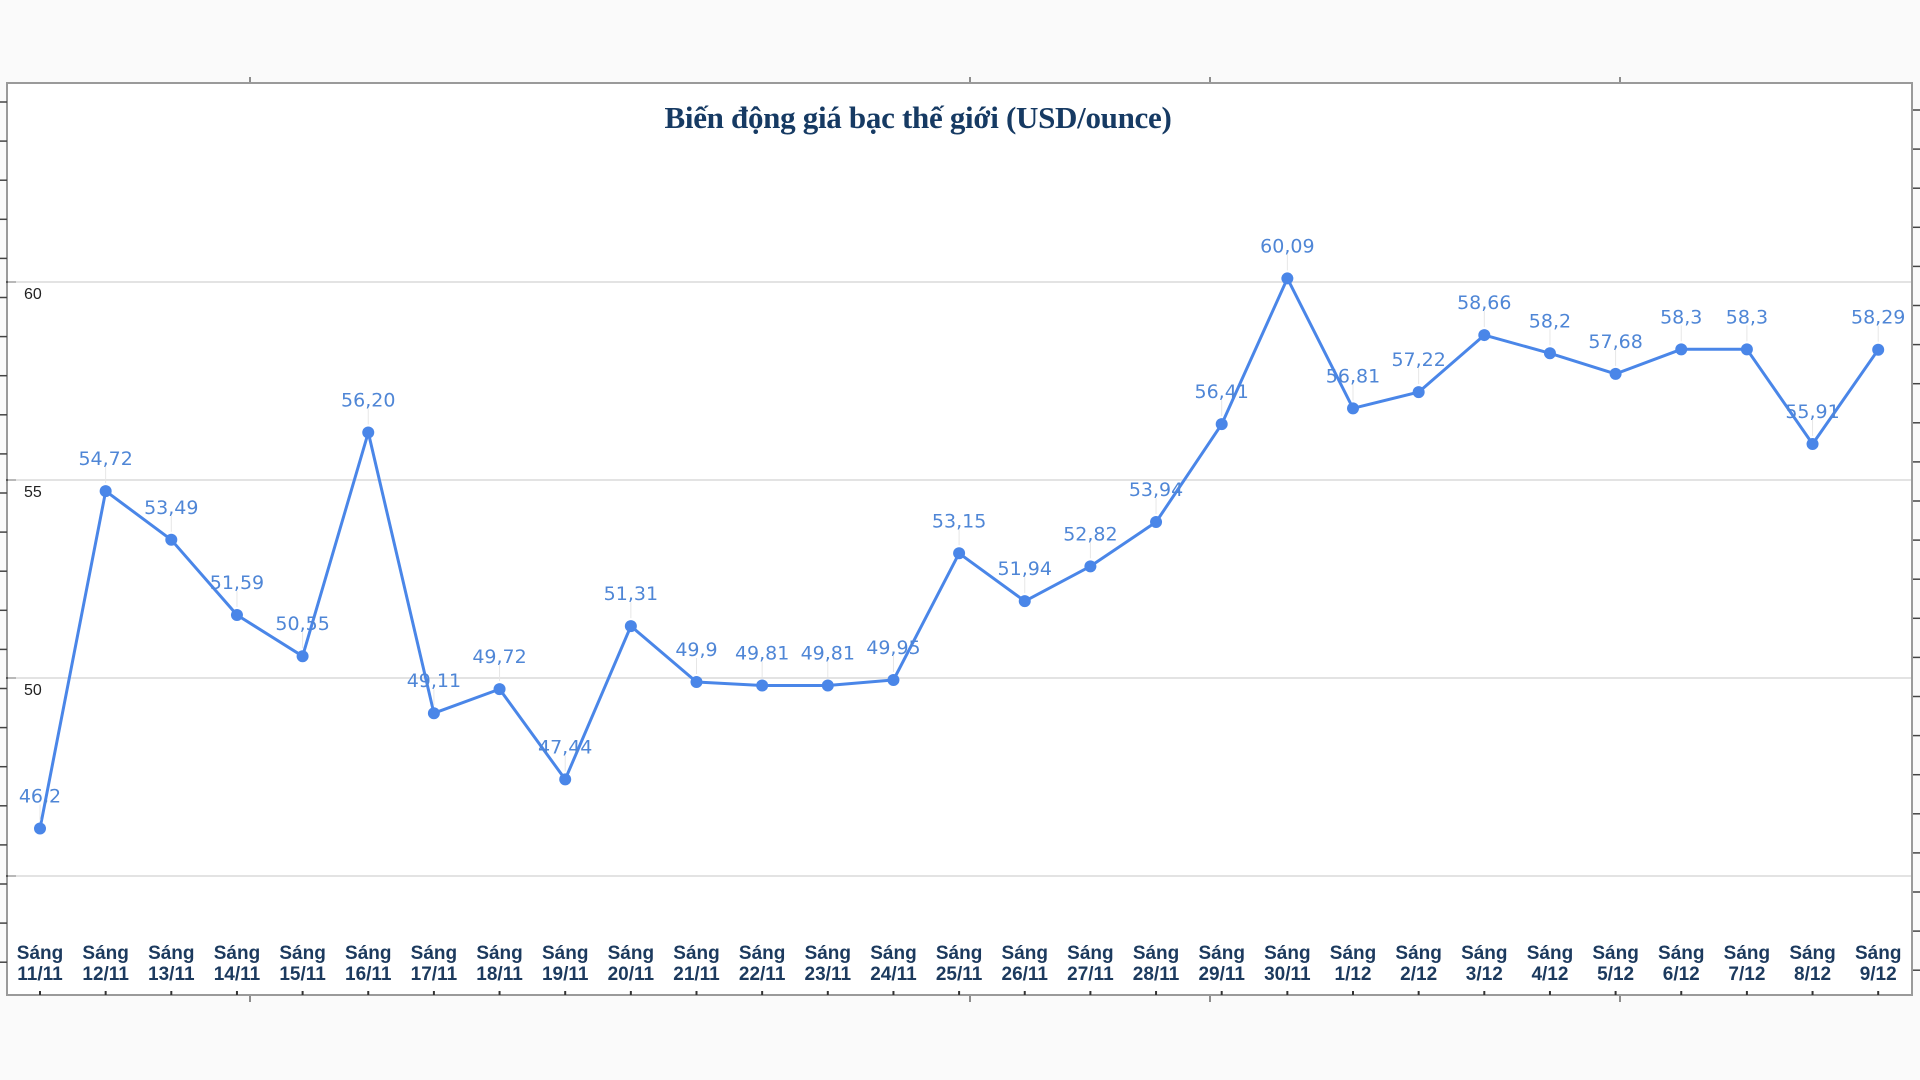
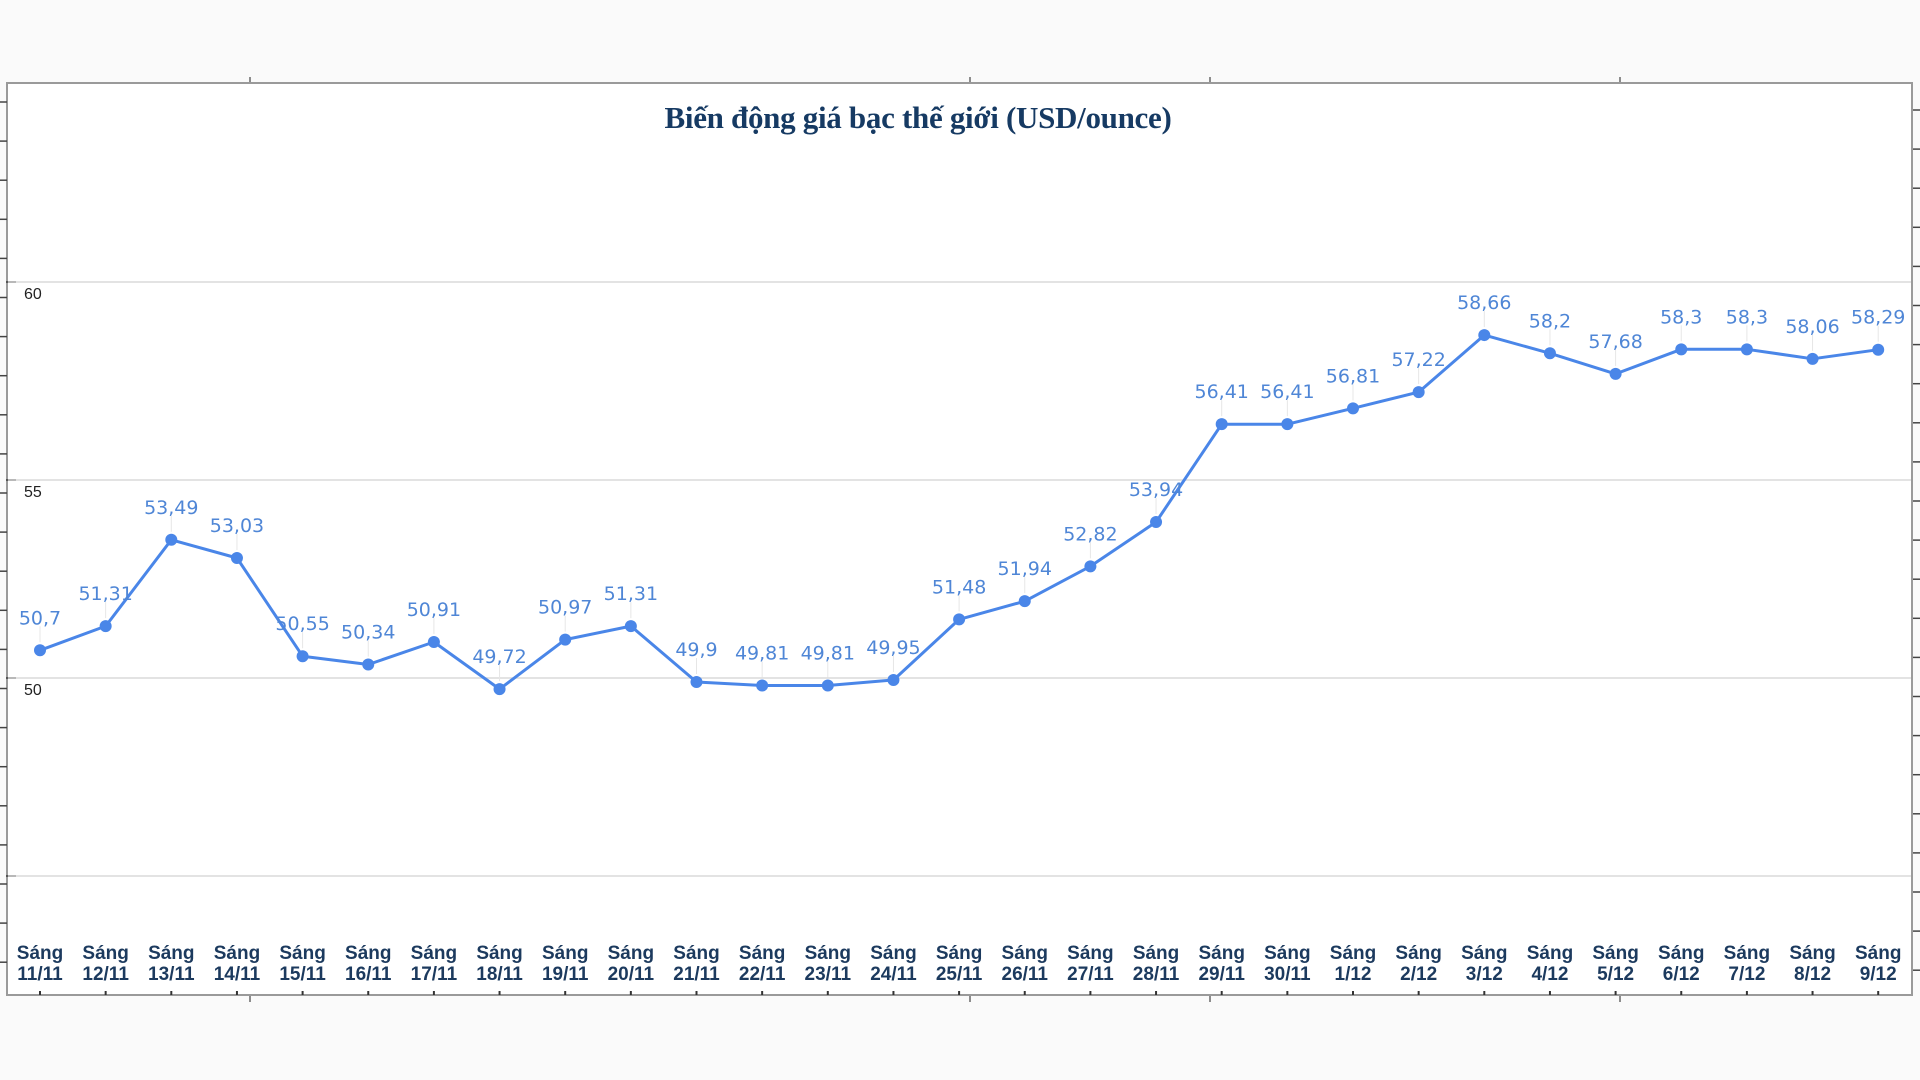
Sáng 11/11: 46,2 -> 50,7
Sáng 12/11: 54,72 -> 51,31
Sáng 14/11: 51,59 -> 53,03
Sáng 16/11: 56,20 -> 50,34
Sáng 17/11: 49,11 -> 50,91
Sáng 19/11: 47,44 -> 50,97
Sáng 25/11: 53,15 -> 51,48
Sáng 30/11: 60,09 -> 56,41
Sáng 8/12: 55,91 -> 58,06
